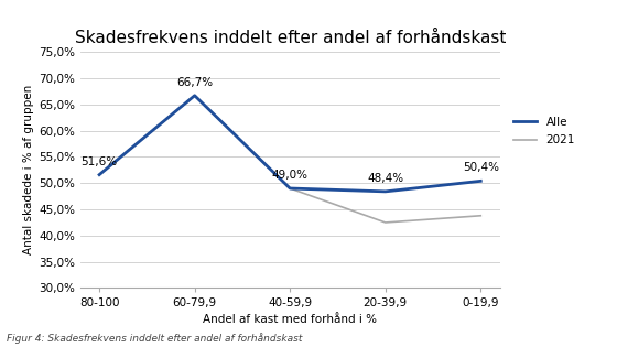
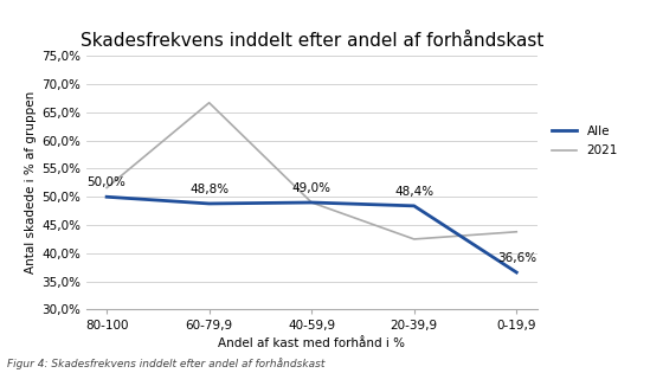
Alle/80-100: 51,6% -> 50,0%
Alle/60-79,9: 66,7% -> 48,8%
Alle/0-19,9: 50,4% -> 36,6%
